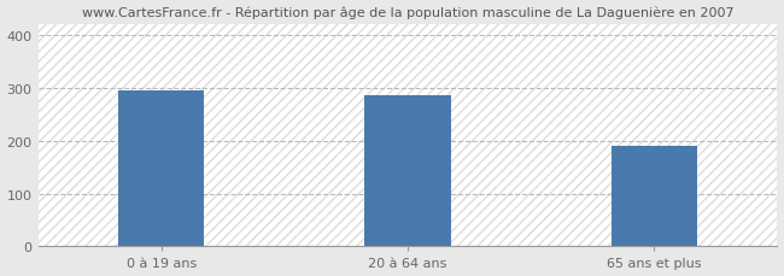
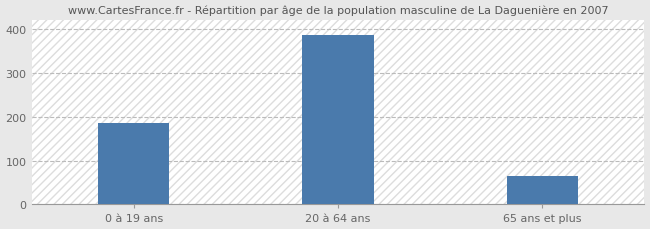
0 à 19 ans: 295 -> 185
20 à 64 ans: 285 -> 385
65 ans et plus: 190 -> 65
